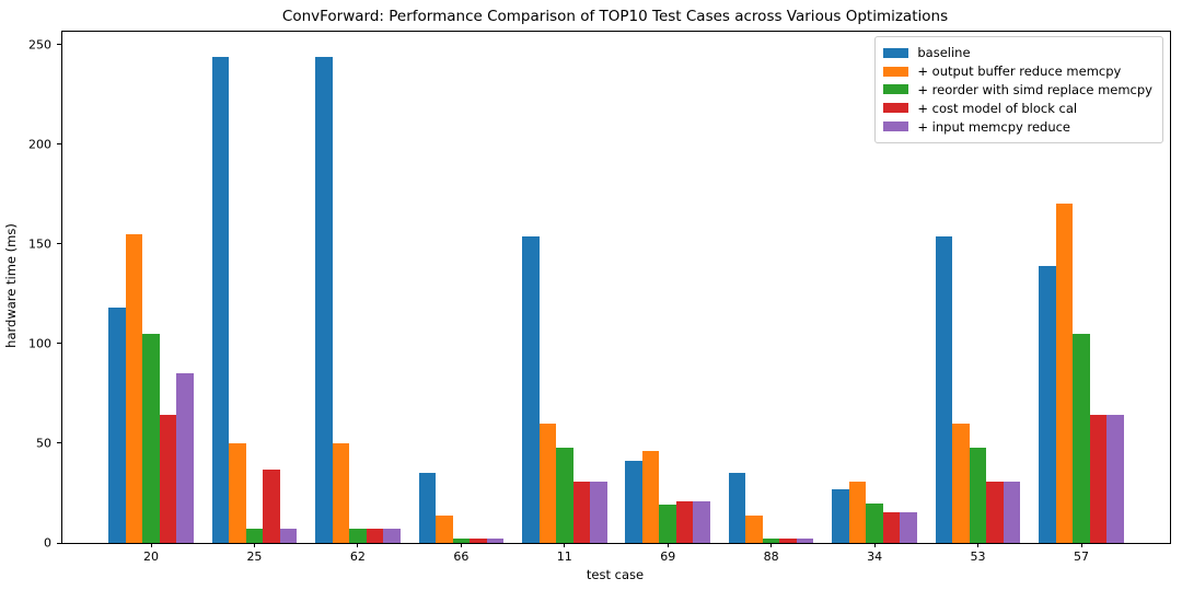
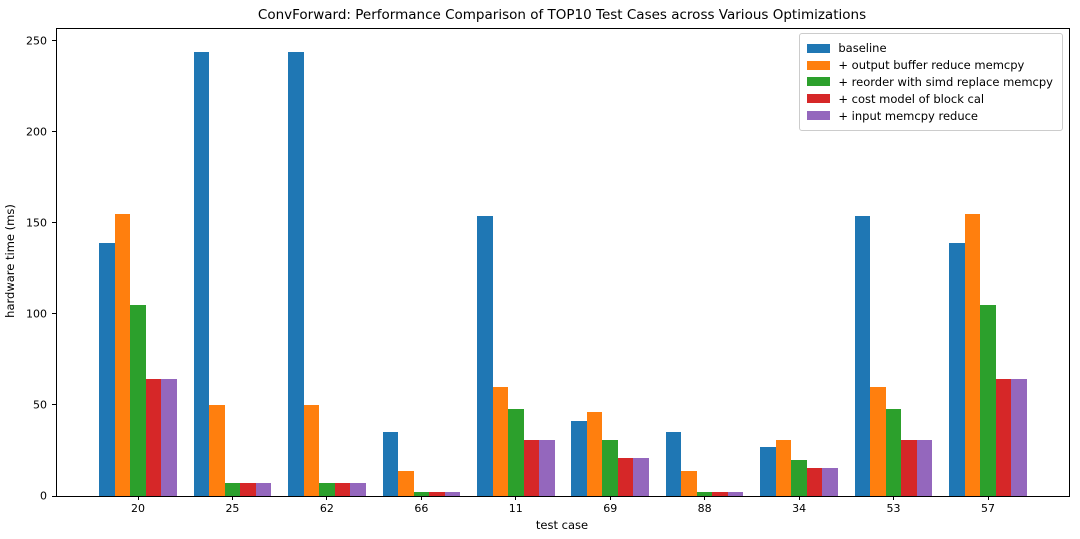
baseline/20: 118 -> 139
+ input memcpy reduce/20: 85 -> 64
+ cost model of block cal/25: 37 -> 7
+ reorder with simd replace memcpy/69: 19 -> 31
+ output buffer reduce memcpy/57: 170 -> 155
